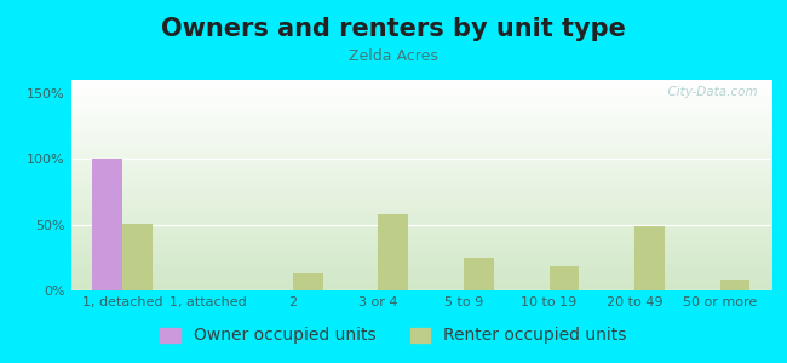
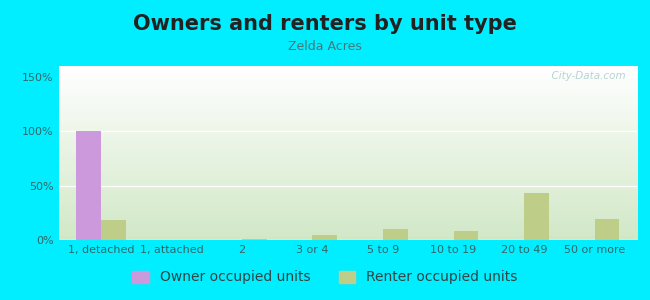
Renter occupied units/1, detached: 51% -> 18%
Renter occupied units/2: 13% -> 1%
Renter occupied units/3 or 4: 58% -> 5%
Renter occupied units/5 to 9: 25% -> 10%
Renter occupied units/10 to 19: 18% -> 8%
Renter occupied units/20 to 49: 49% -> 43%
Renter occupied units/50 or more: 8% -> 19%
